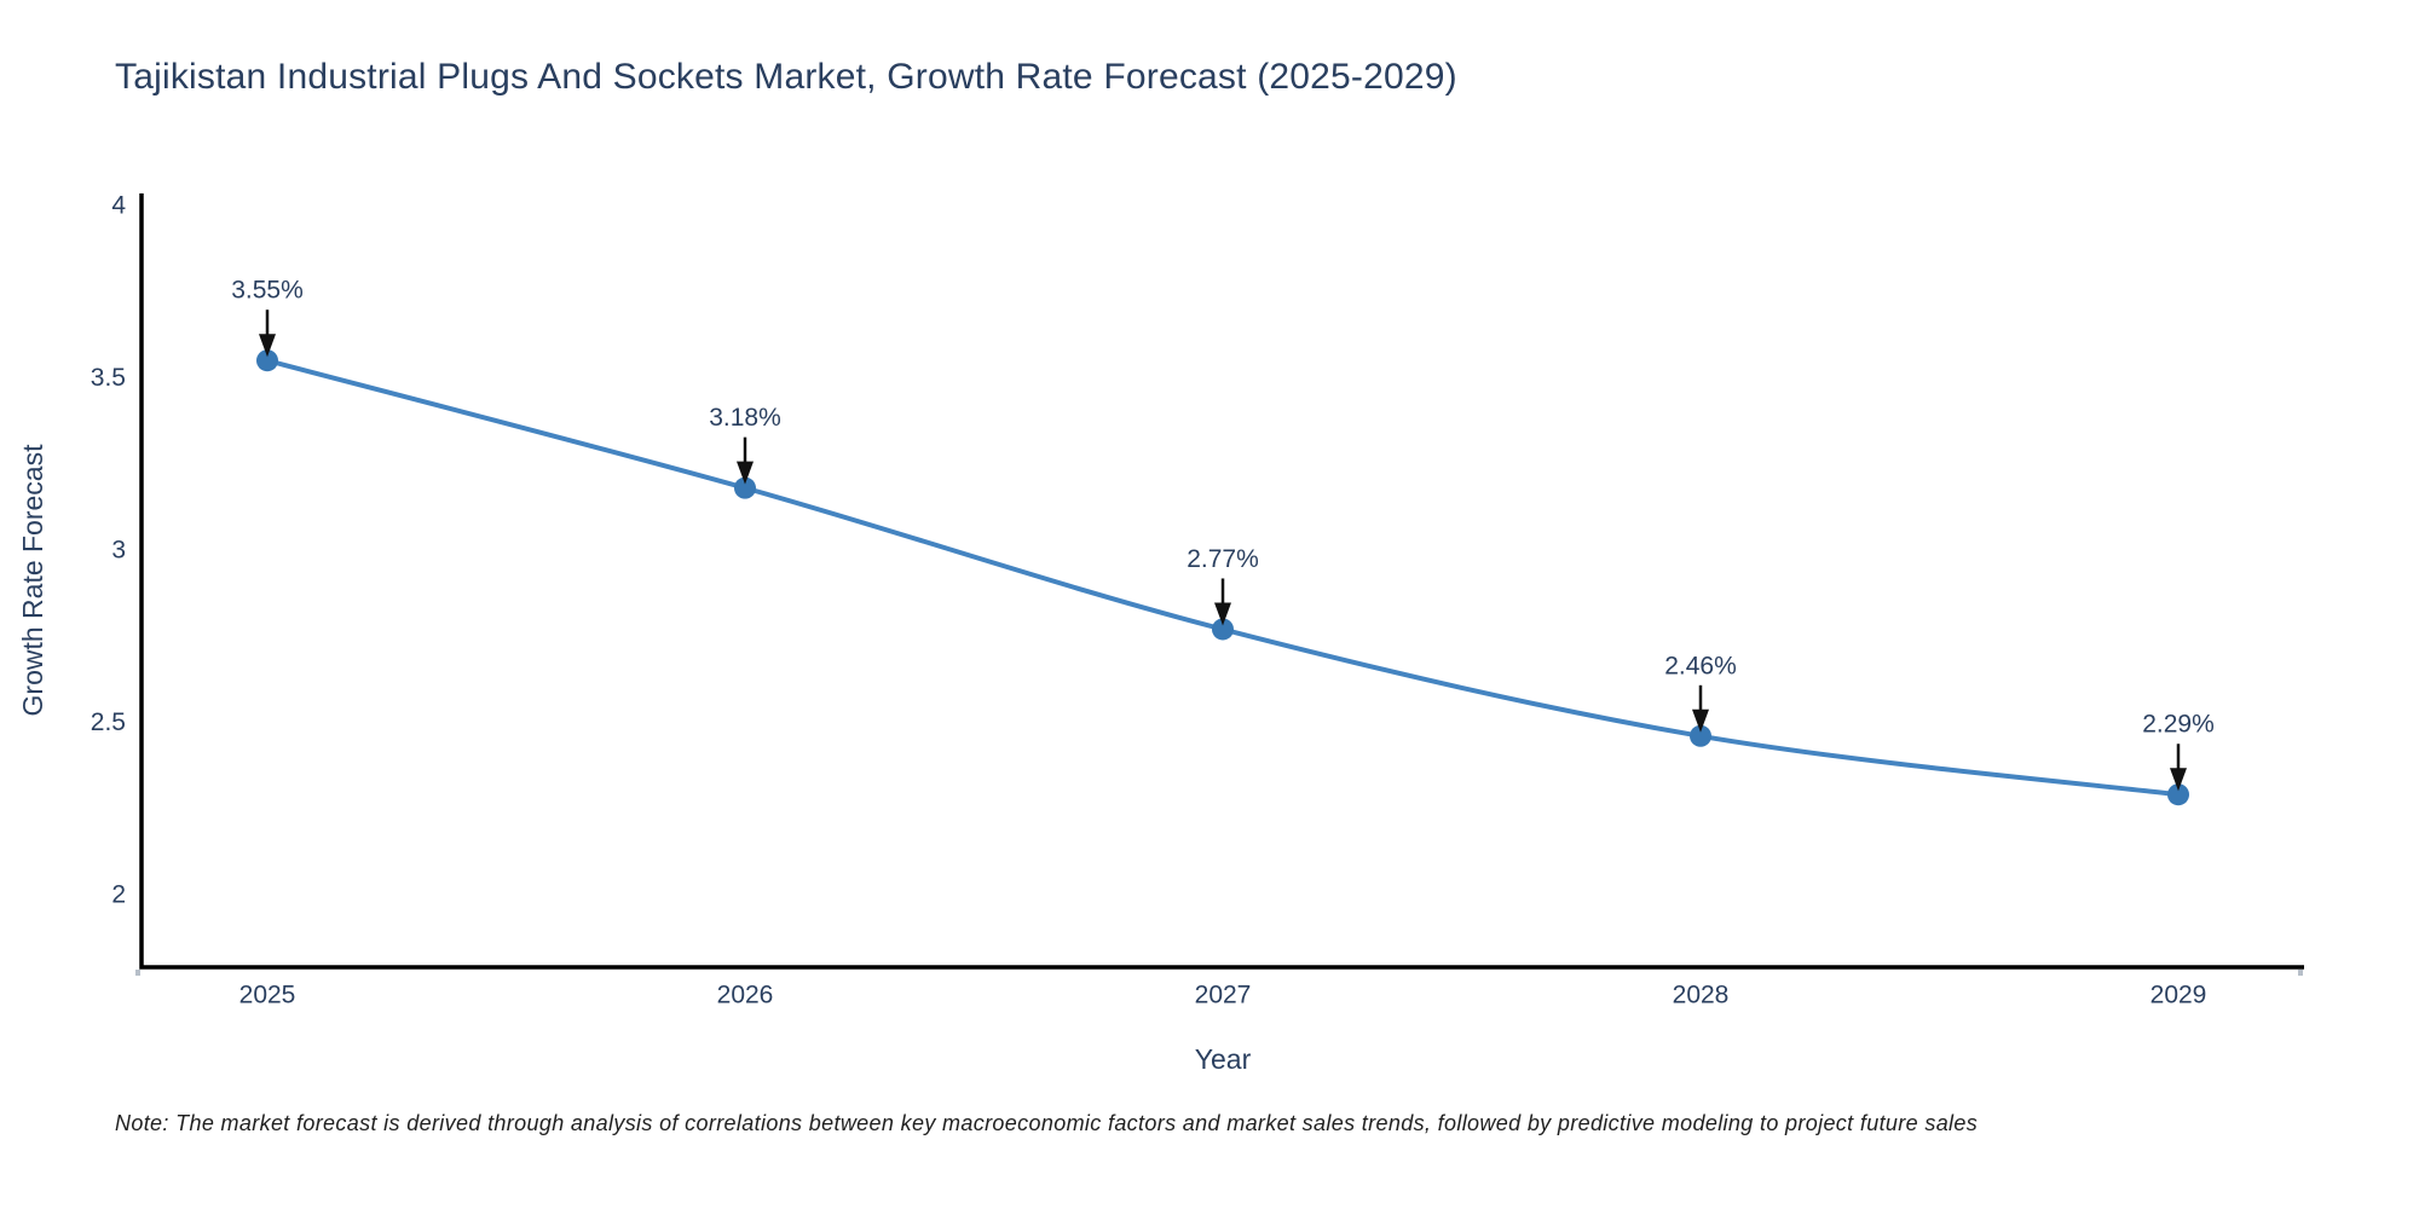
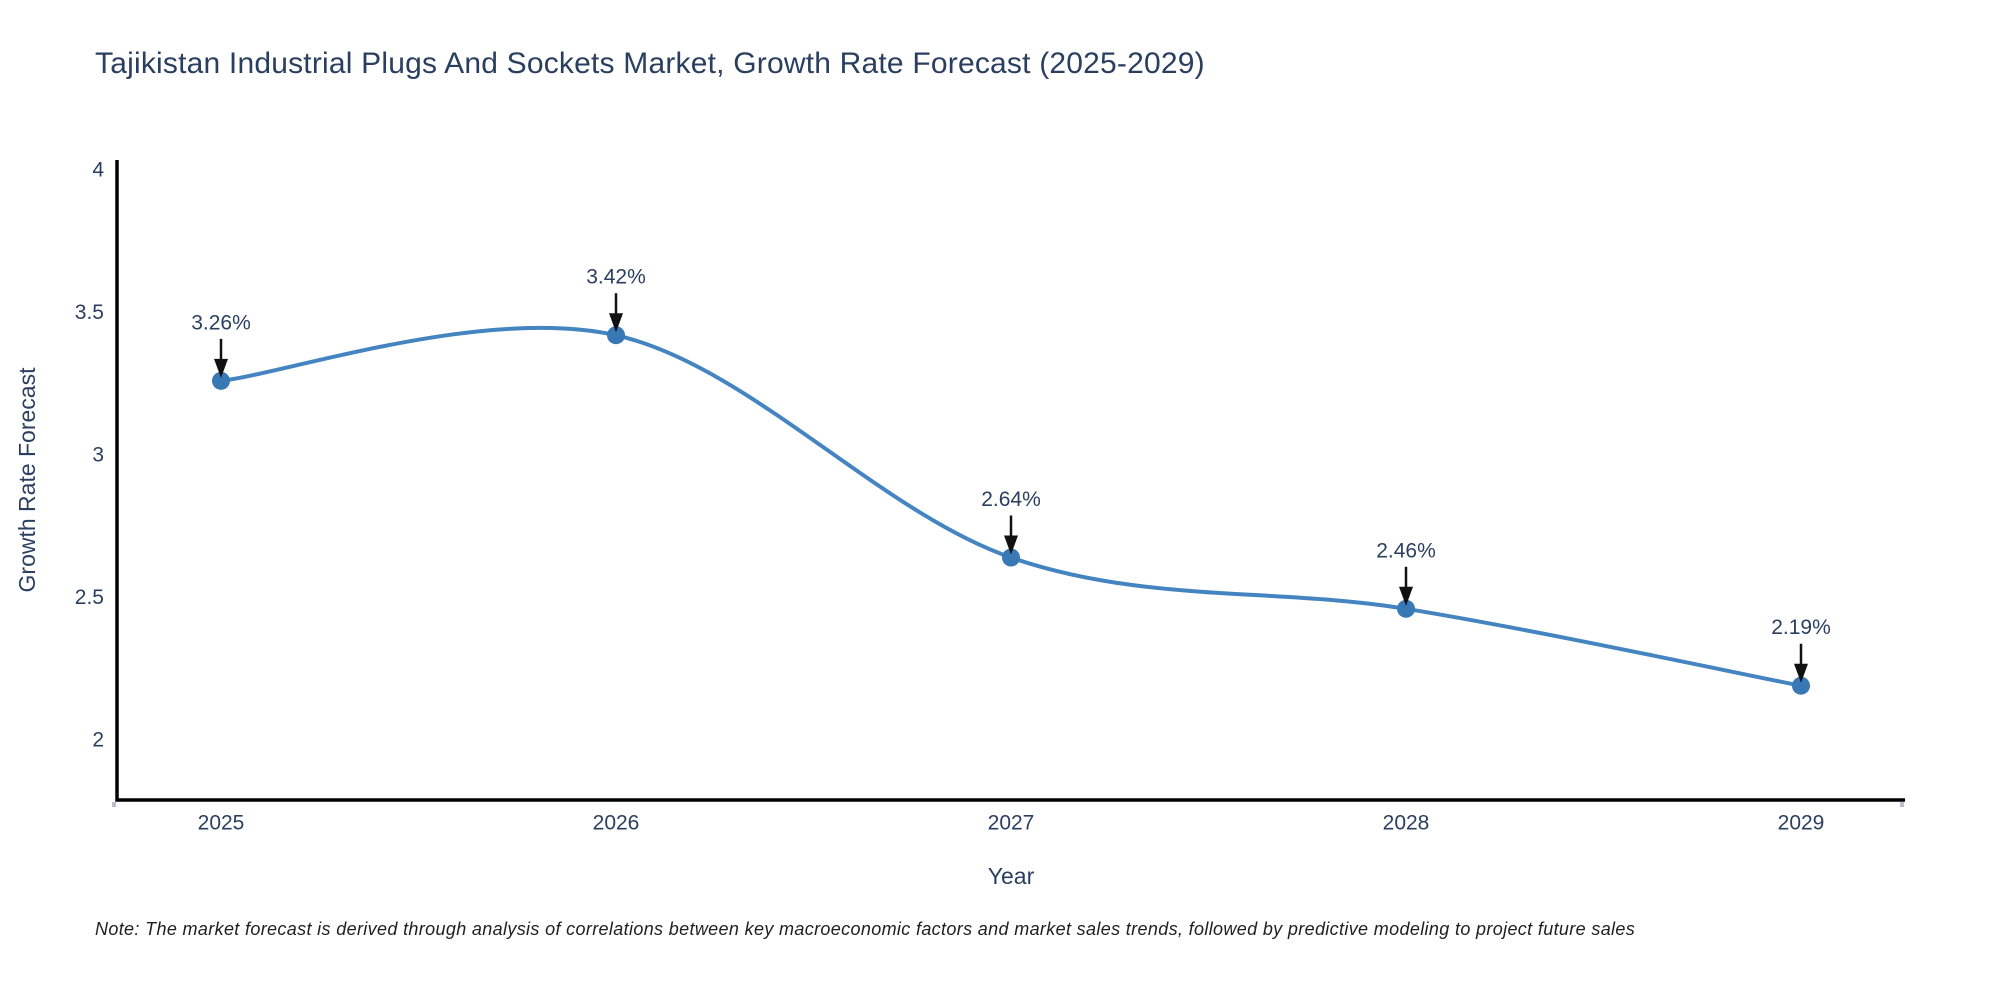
2025: 3.55% -> 3.26%
2026: 3.18% -> 3.42%
2027: 2.77% -> 2.64%
2029: 2.29% -> 2.19%
